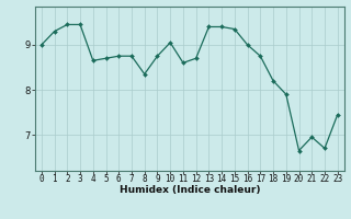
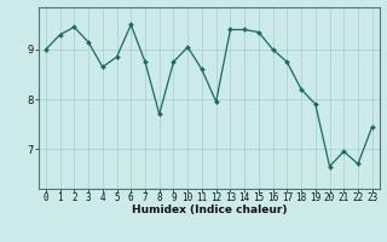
3: 9.45 -> 9.15
5: 8.70 -> 8.85
6: 8.75 -> 9.50
8: 8.35 -> 7.70
12: 8.70 -> 7.95
